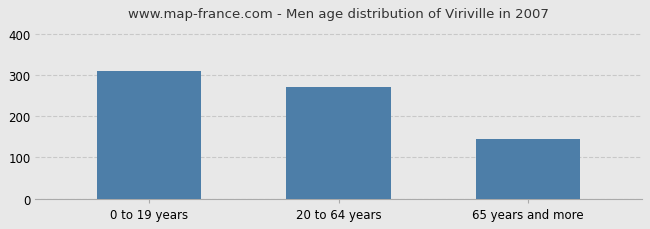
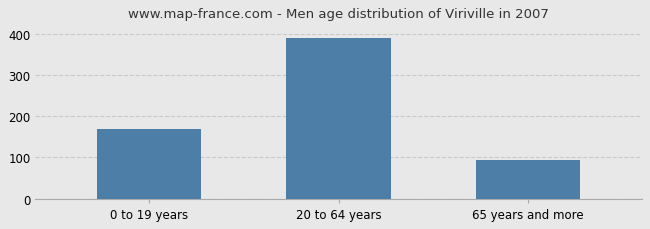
0 to 19 years: 310 -> 168
20 to 64 years: 270 -> 390
65 years and more: 145 -> 93
